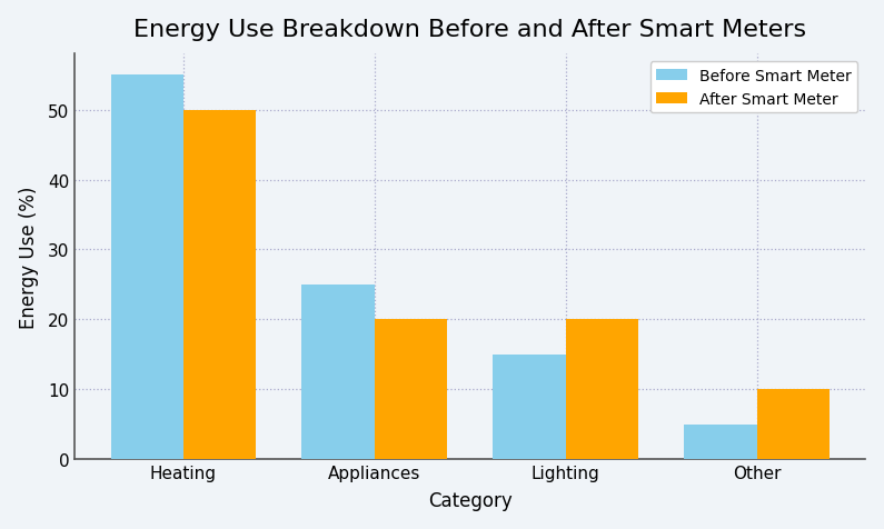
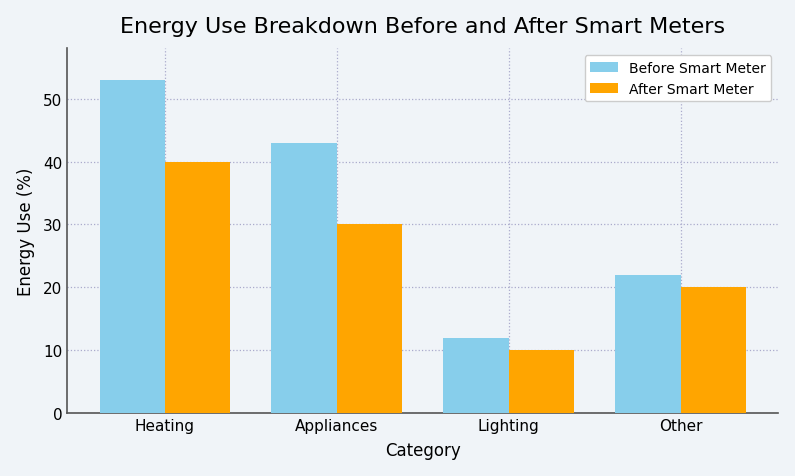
Before Smart Meter/Heating: 55 -> 53
After Smart Meter/Heating: 50 -> 40
Before Smart Meter/Appliances: 25 -> 43
After Smart Meter/Appliances: 20 -> 30
Before Smart Meter/Lighting: 15 -> 12
After Smart Meter/Lighting: 20 -> 10
Before Smart Meter/Other: 5 -> 22
After Smart Meter/Other: 10 -> 20
